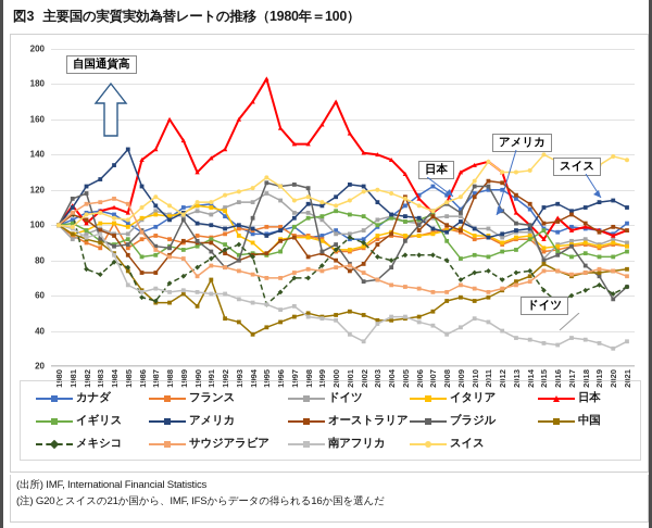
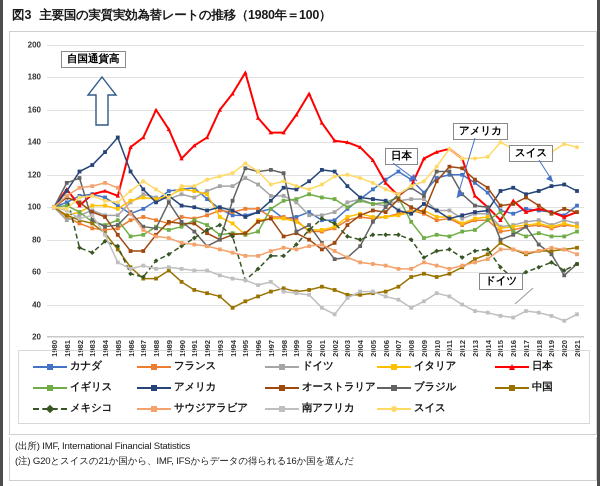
フランス/1984: 101 -> 86
サウジアラビア/1990: 71 -> 78
中国/1991: 69 -> 49
オーストラリア/2005: 116 -> 98
ドイツ/2015: 81 -> 88
